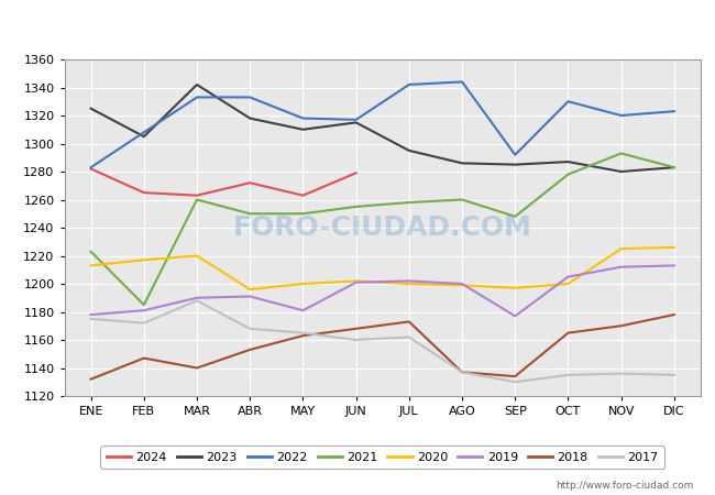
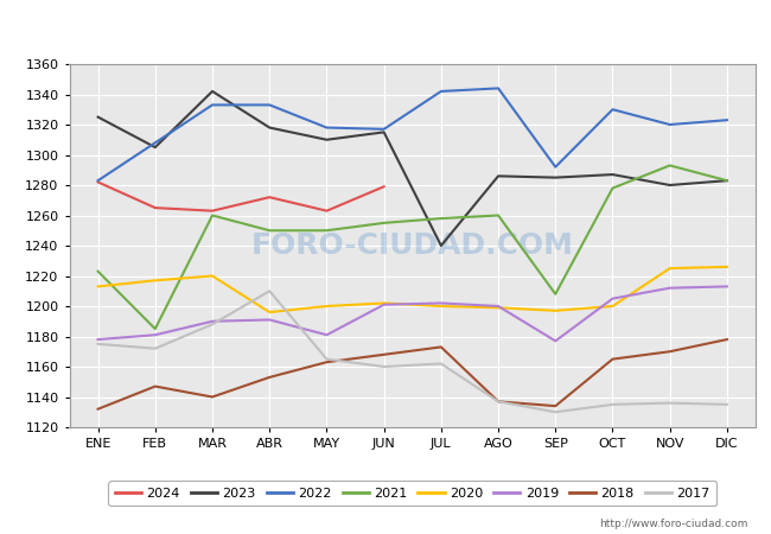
2017/ABR: 1168 -> 1210
2023/JUL: 1295 -> 1240
2021/SEP: 1248 -> 1208
